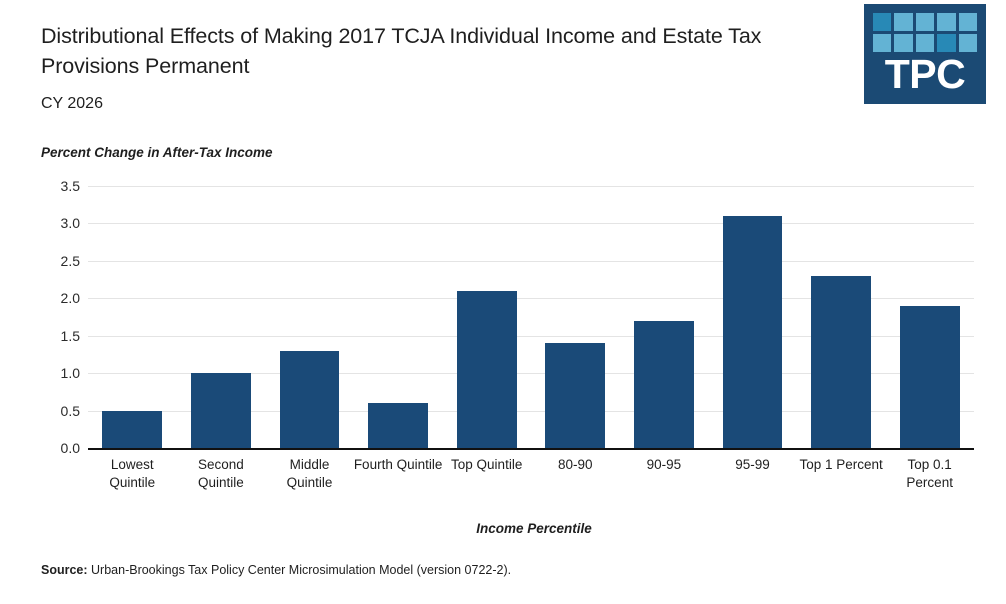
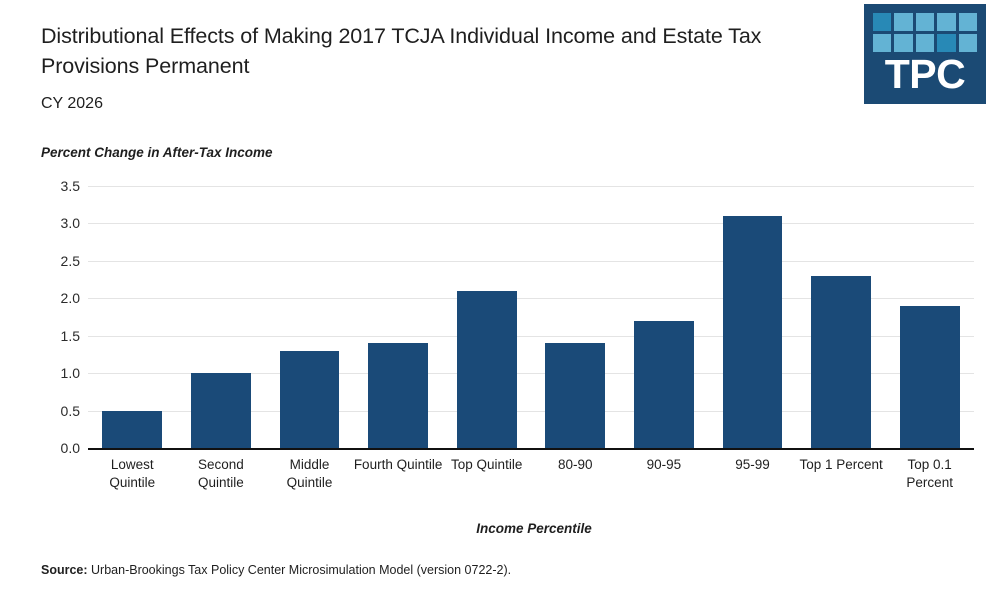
Fourth Quintile: 0.6 -> 1.4
